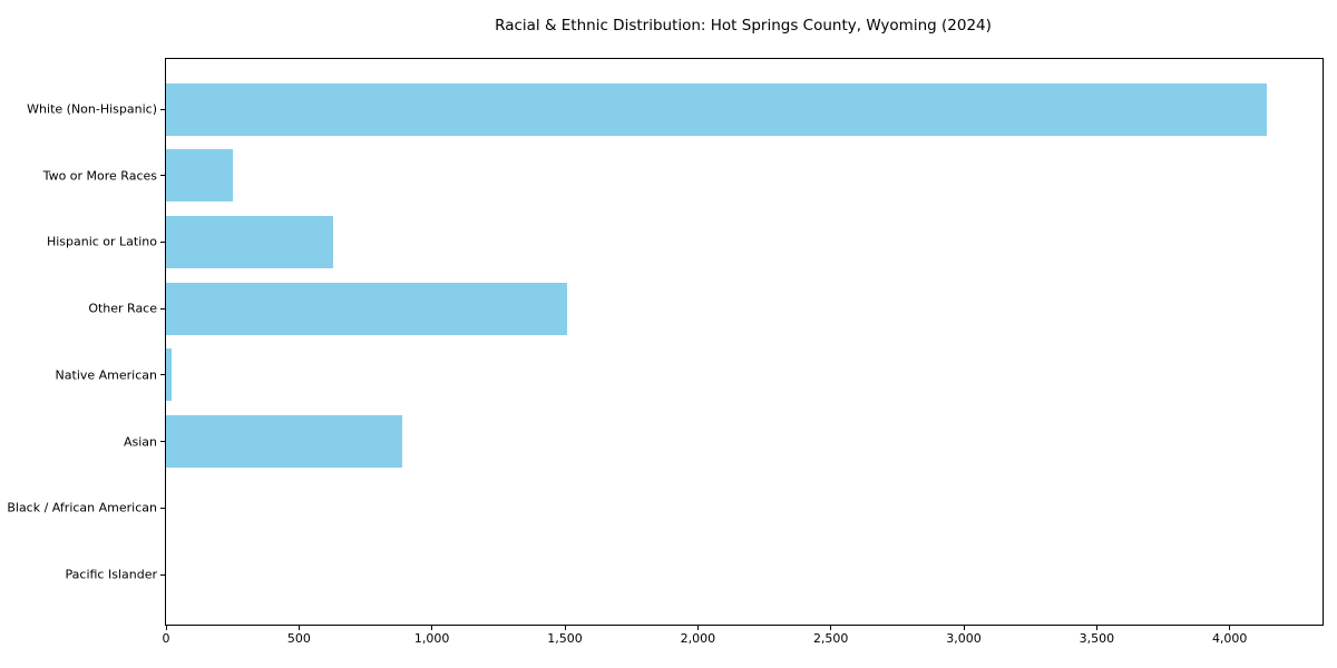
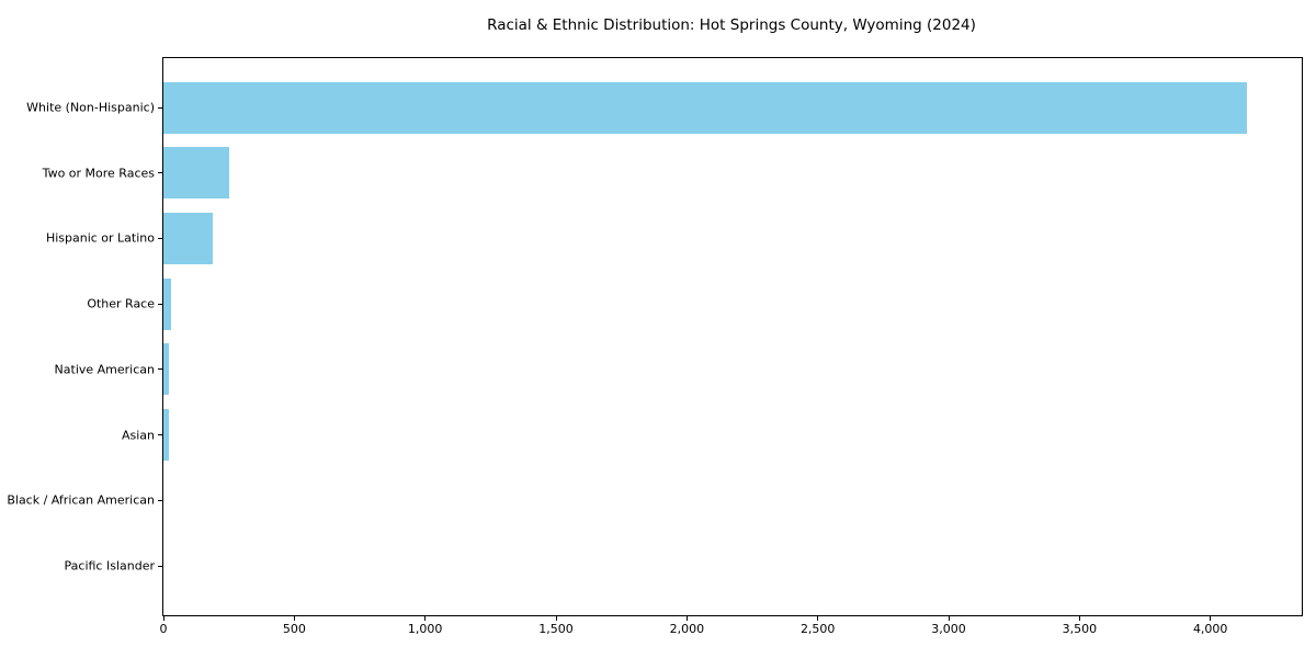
Hispanic or Latino: 630 -> 190
Other Race: 1510 -> 30
Asian: 890 -> 20
